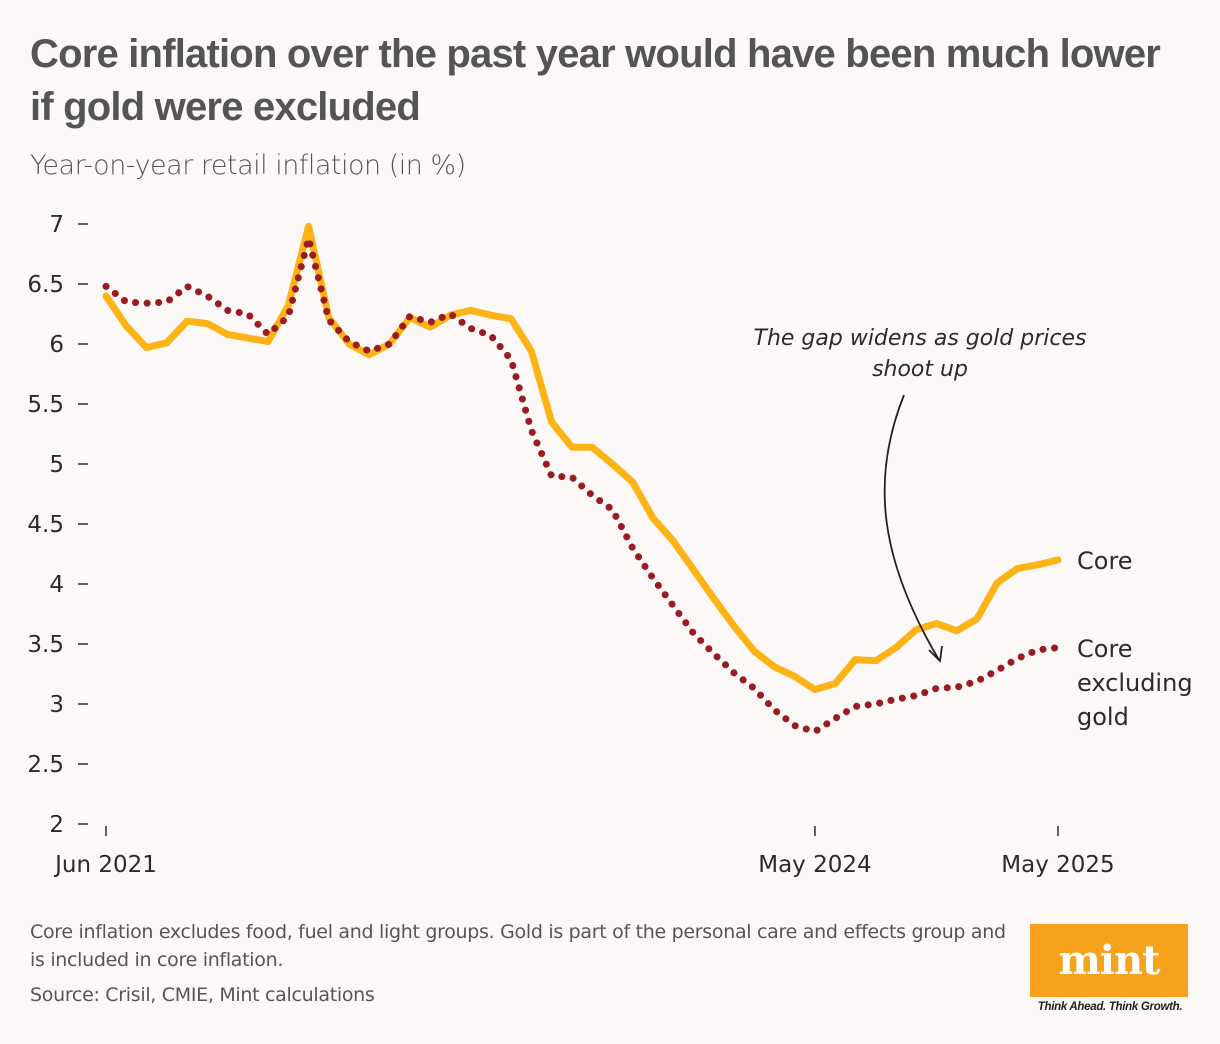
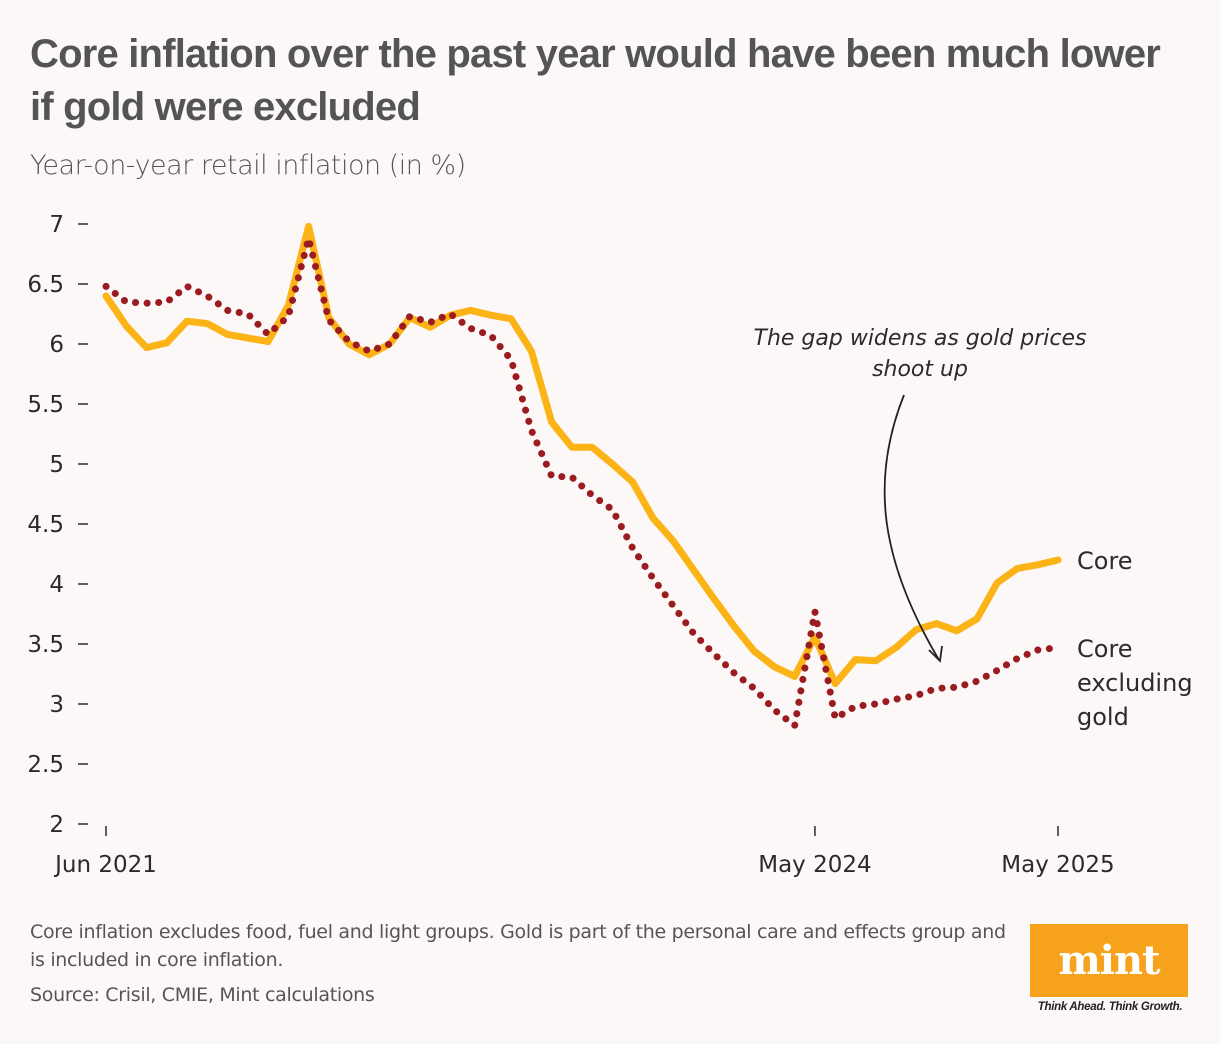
Core/May 2024: 3.12 -> 3.56
Core excluding gold/May 2024: 2.77 -> 3.77
